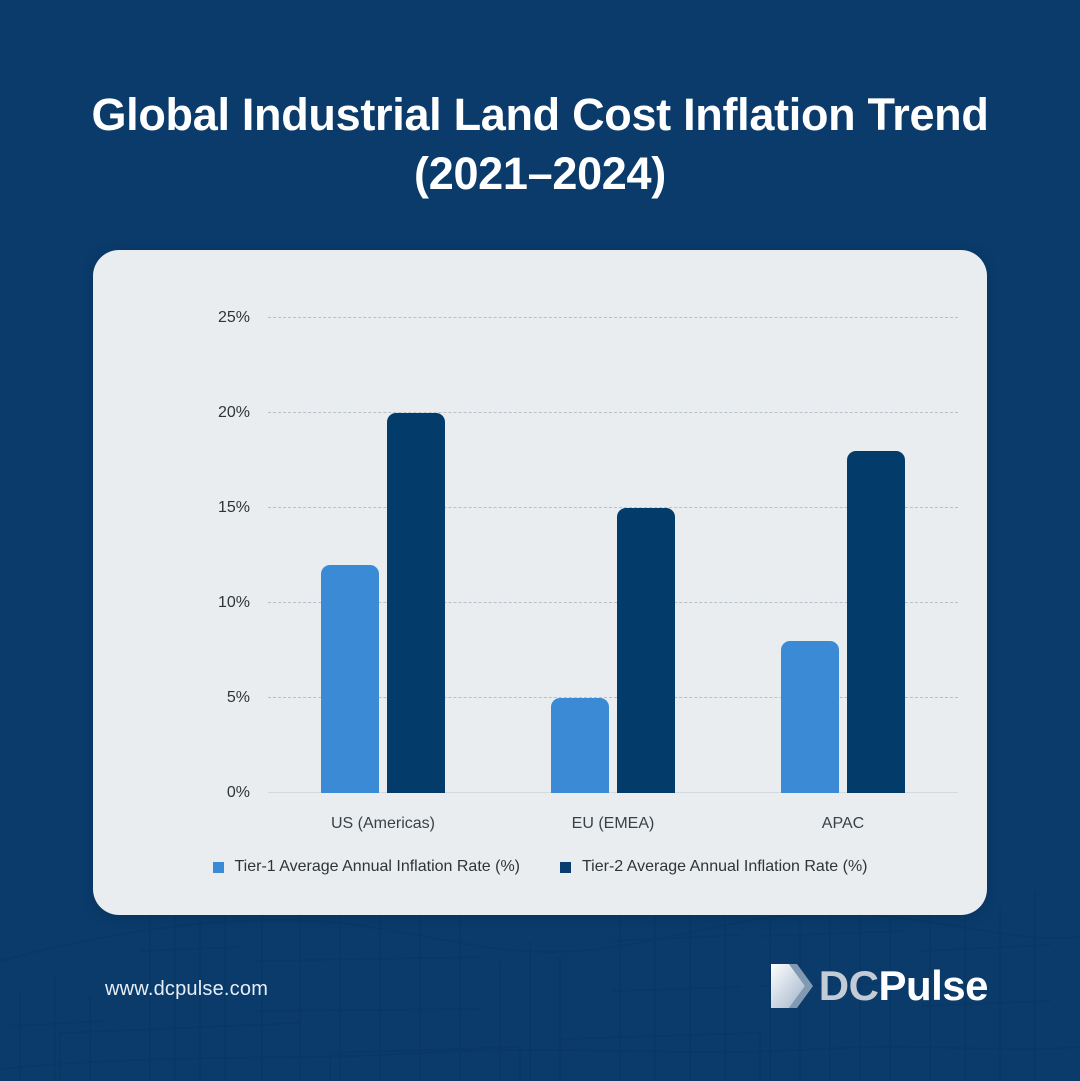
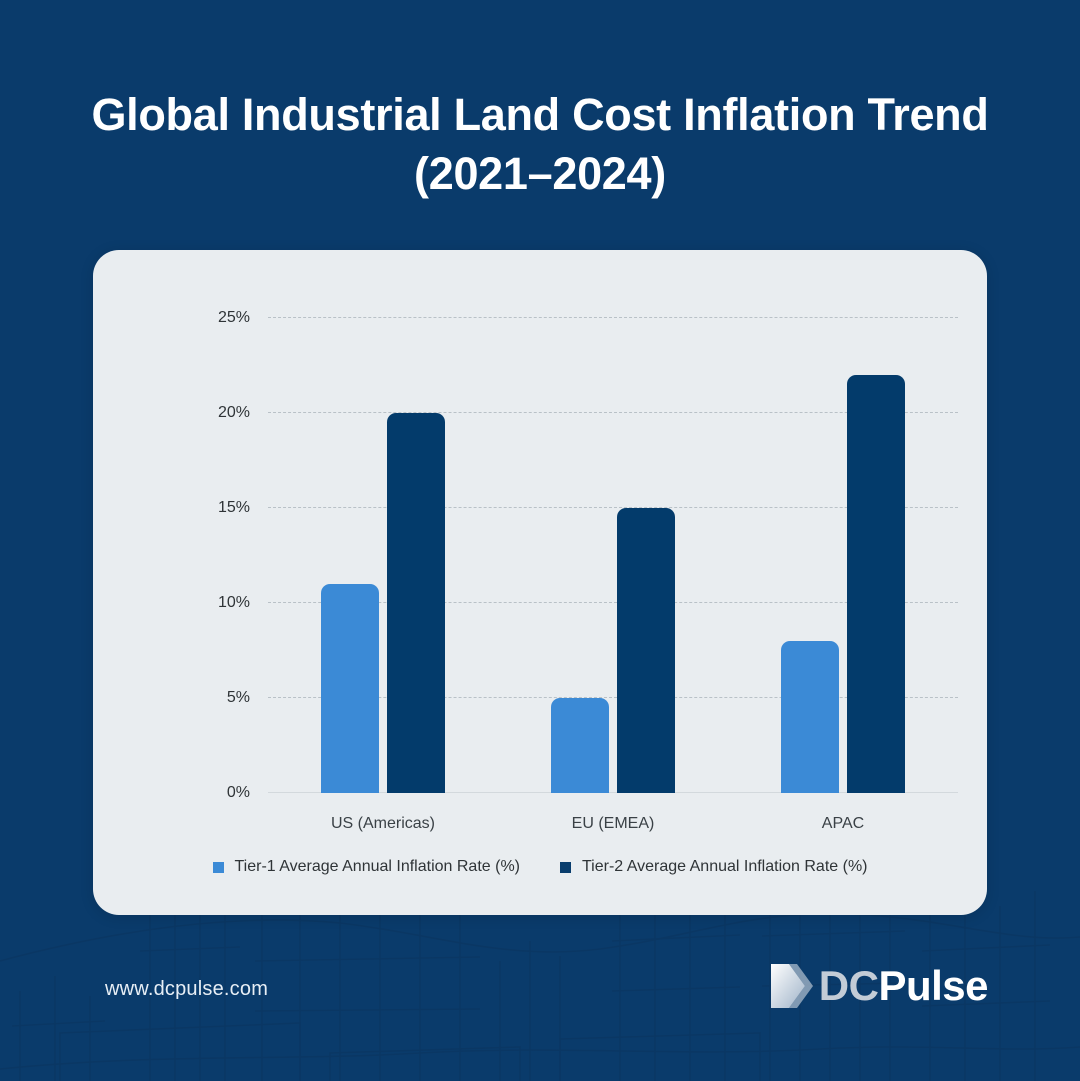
Tier-1 Average Annual Inflation Rate (%)/US (Americas): 12% -> 11%
Tier-2 Average Annual Inflation Rate (%)/APAC: 18% -> 22%
